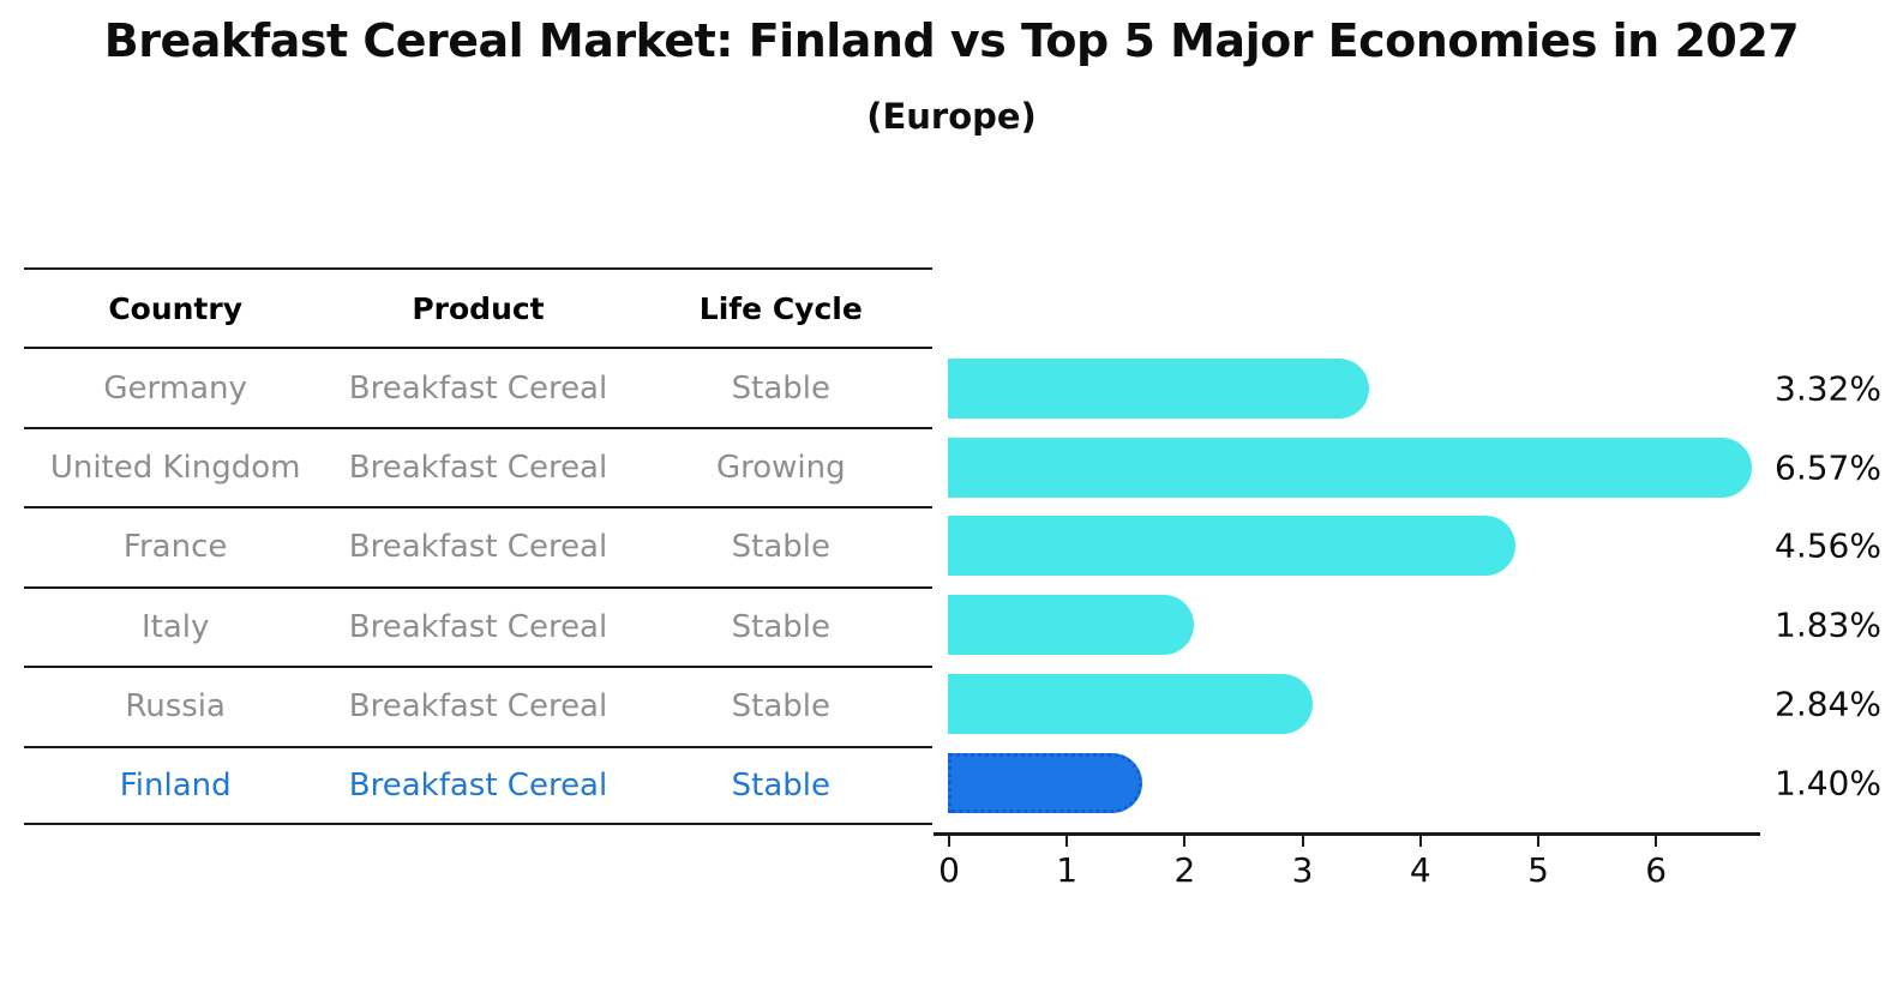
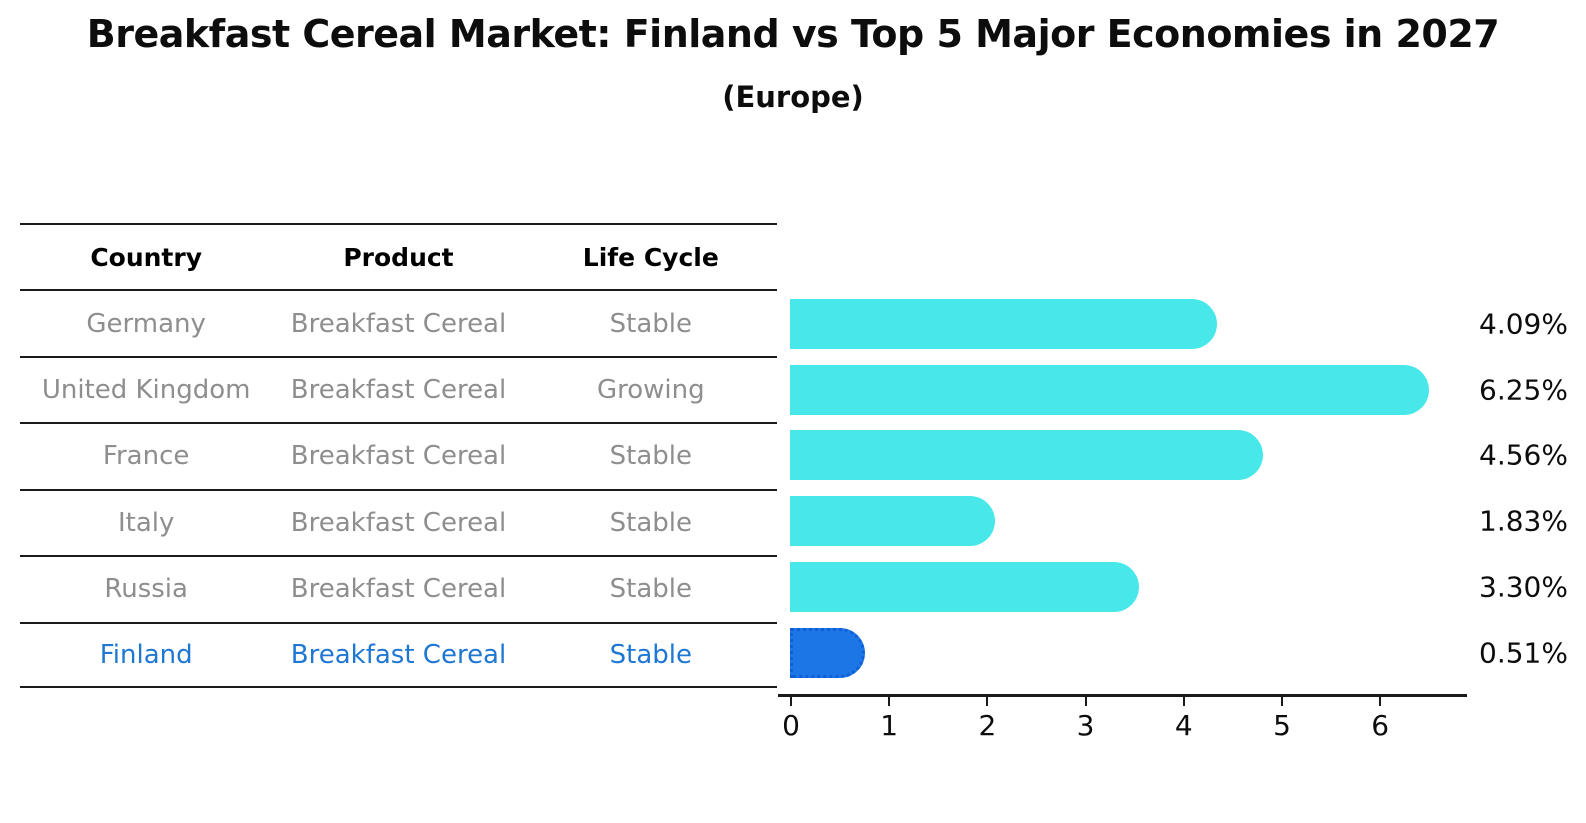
Germany: 3.32% -> 4.09%
United Kingdom: 6.57% -> 6.25%
Russia: 2.84% -> 3.30%
Finland: 1.40% -> 0.51%
